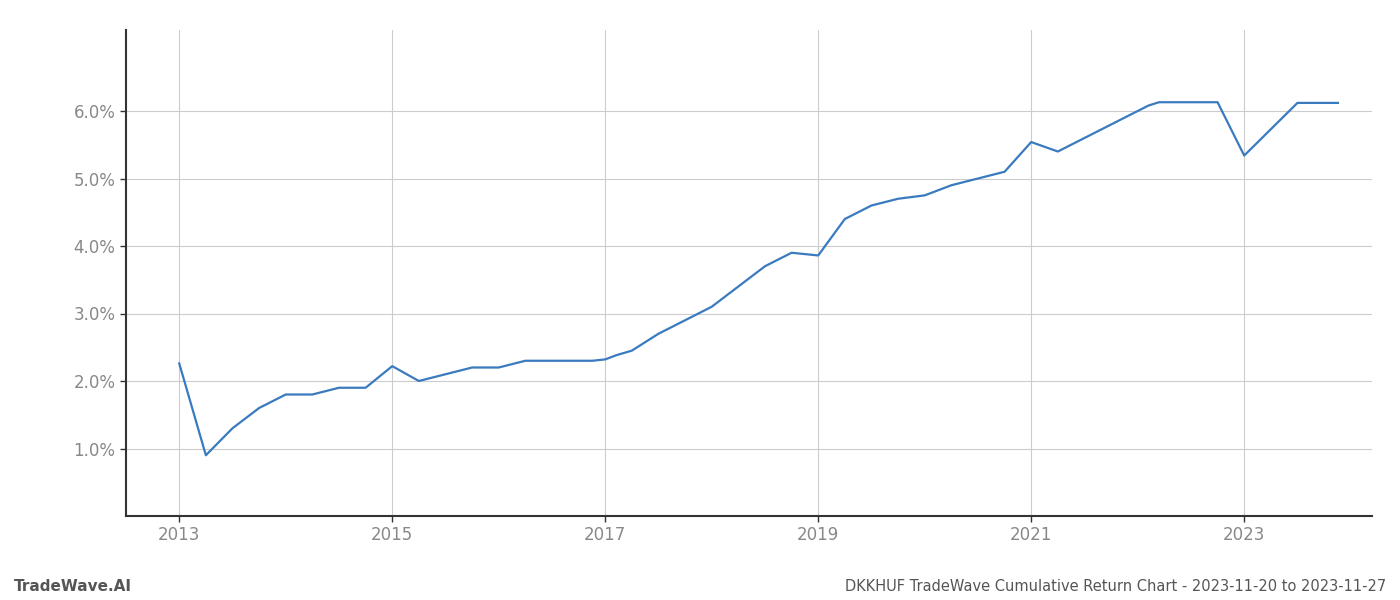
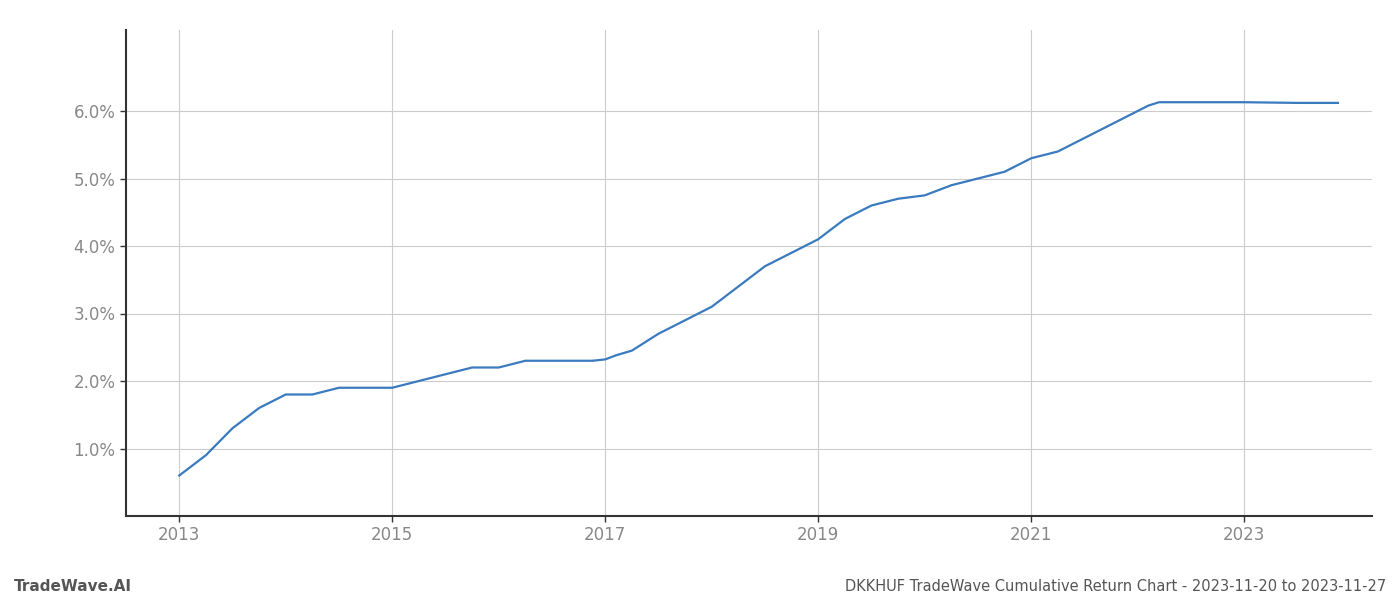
2013: 2.26% -> 0.60%
2015: 2.22% -> 1.90%
2019: 3.86% -> 4.10%
2021: 5.54% -> 5.30%
2023: 5.34% -> 6.13%
